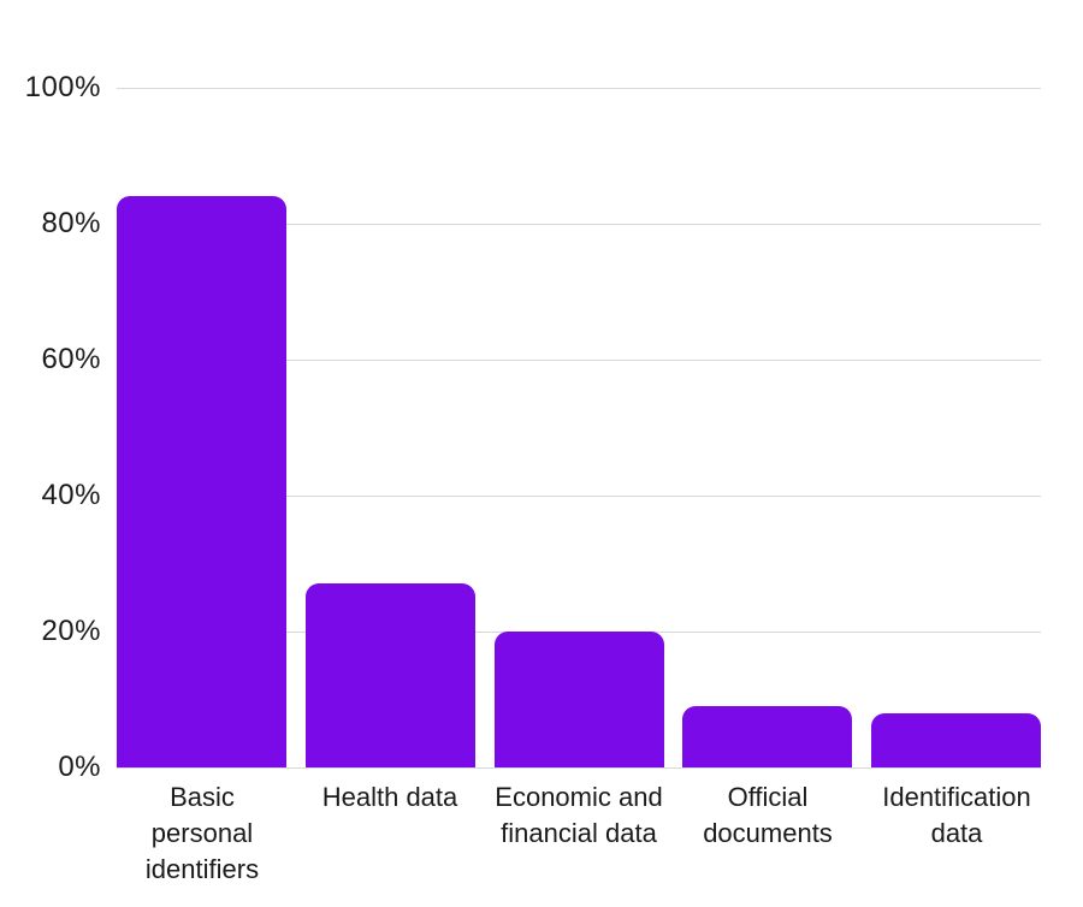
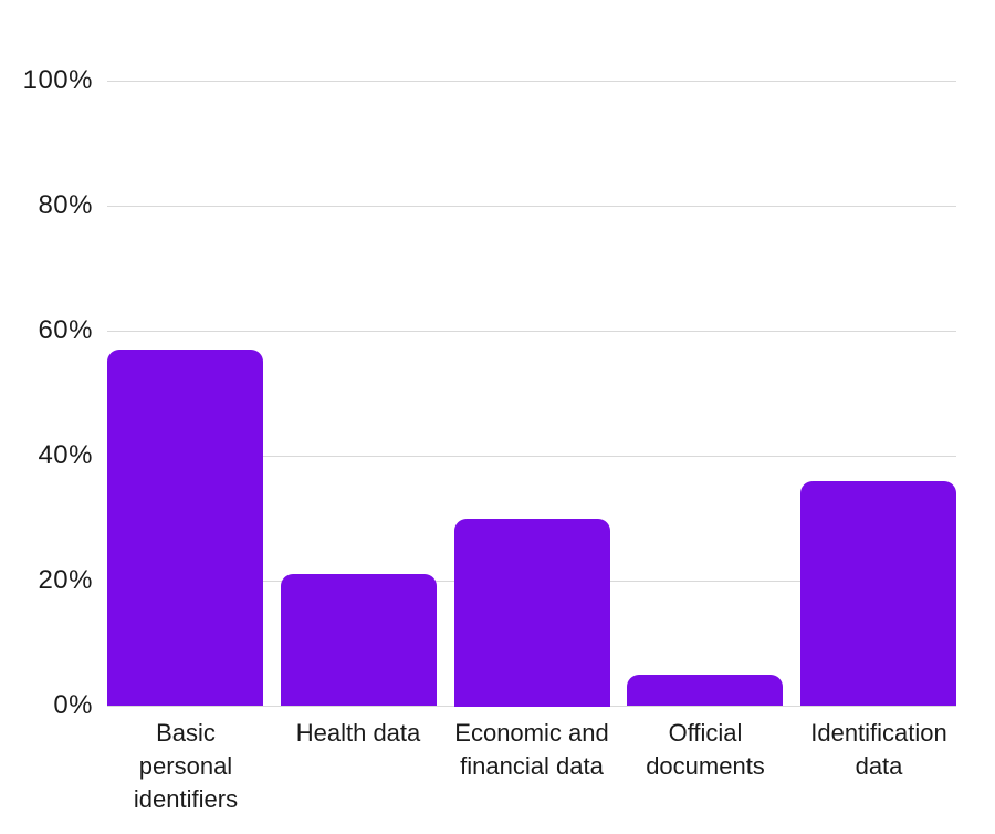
Basic personal identifiers: 84% -> 57%
Health data: 27% -> 21%
Economic and financial data: 20% -> 30%
Official documents: 9% -> 5%
Identification data: 8% -> 36%
